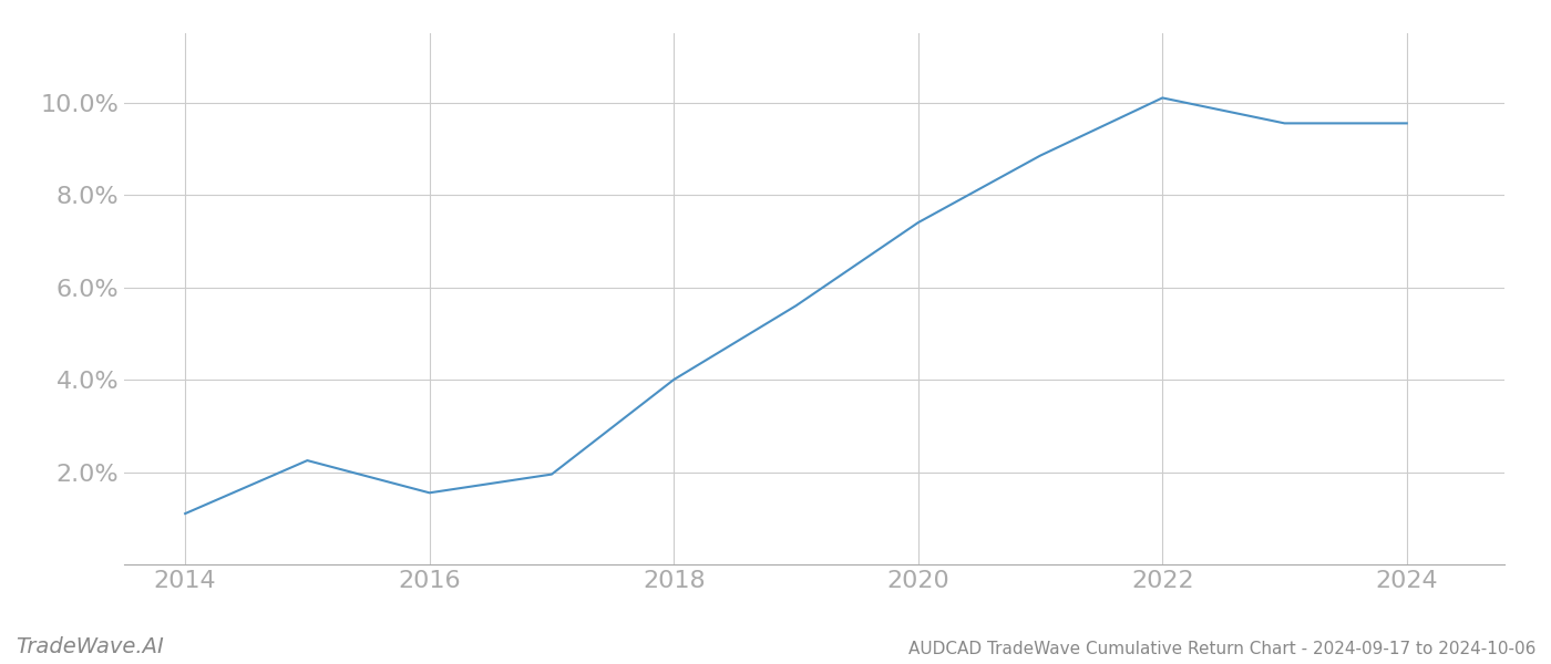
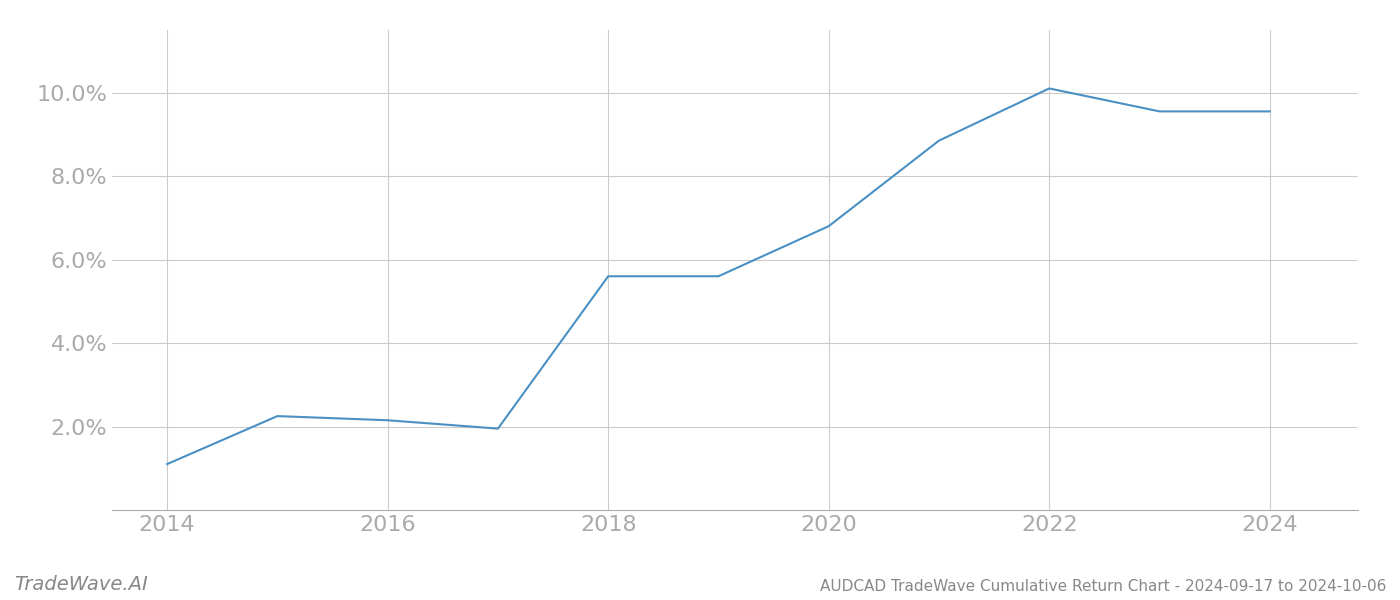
2016: 1.55% -> 2.15%
2018: 4.00% -> 5.60%
2020: 7.40% -> 6.80%
